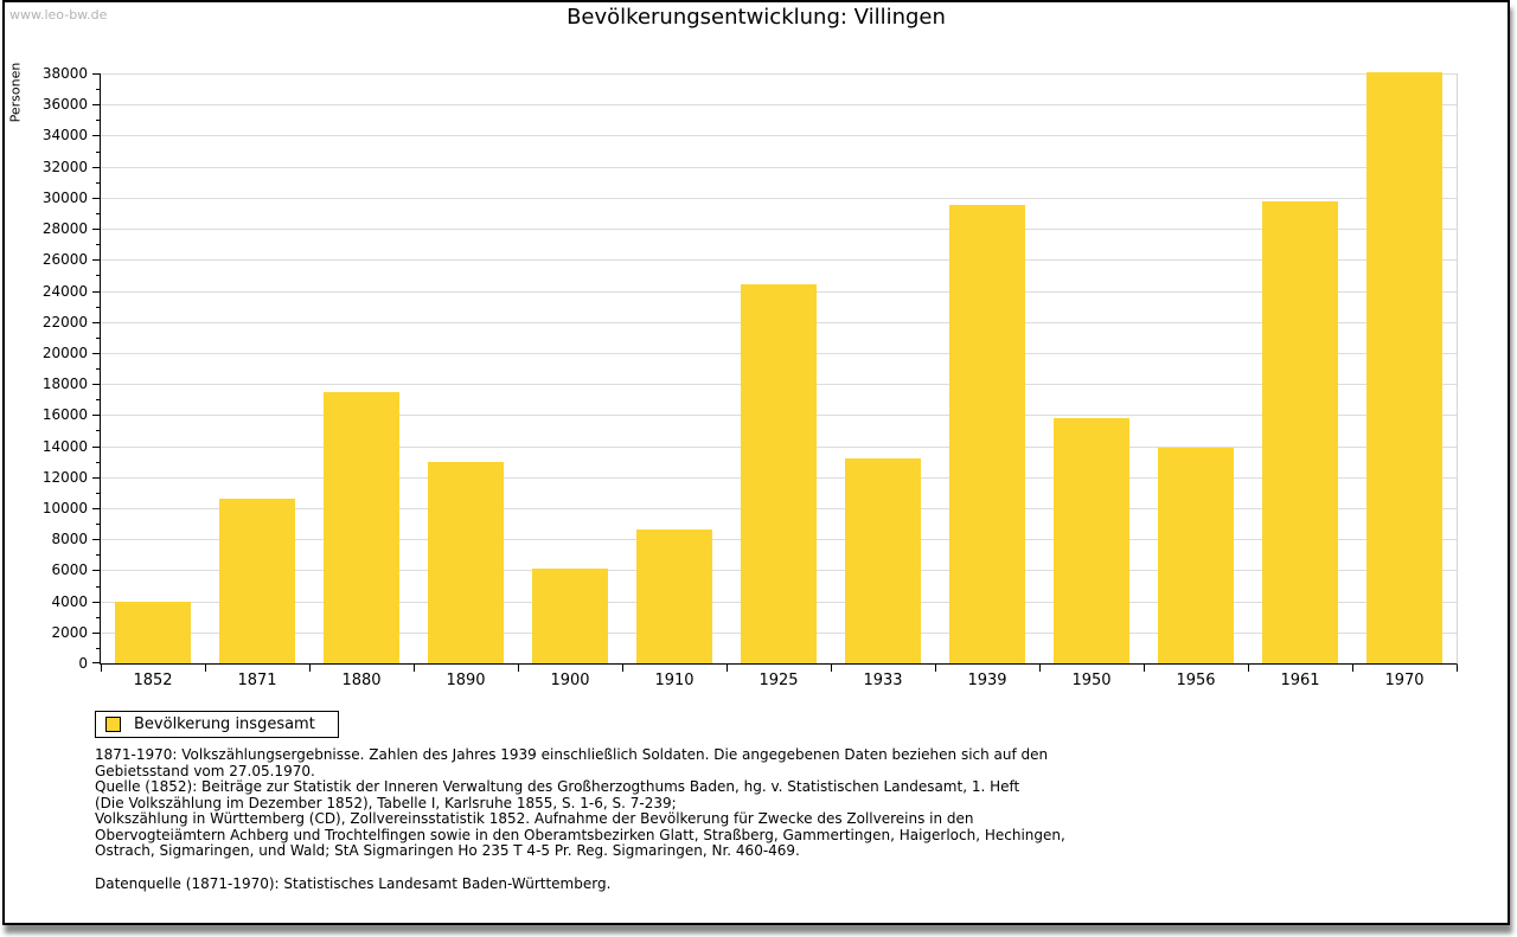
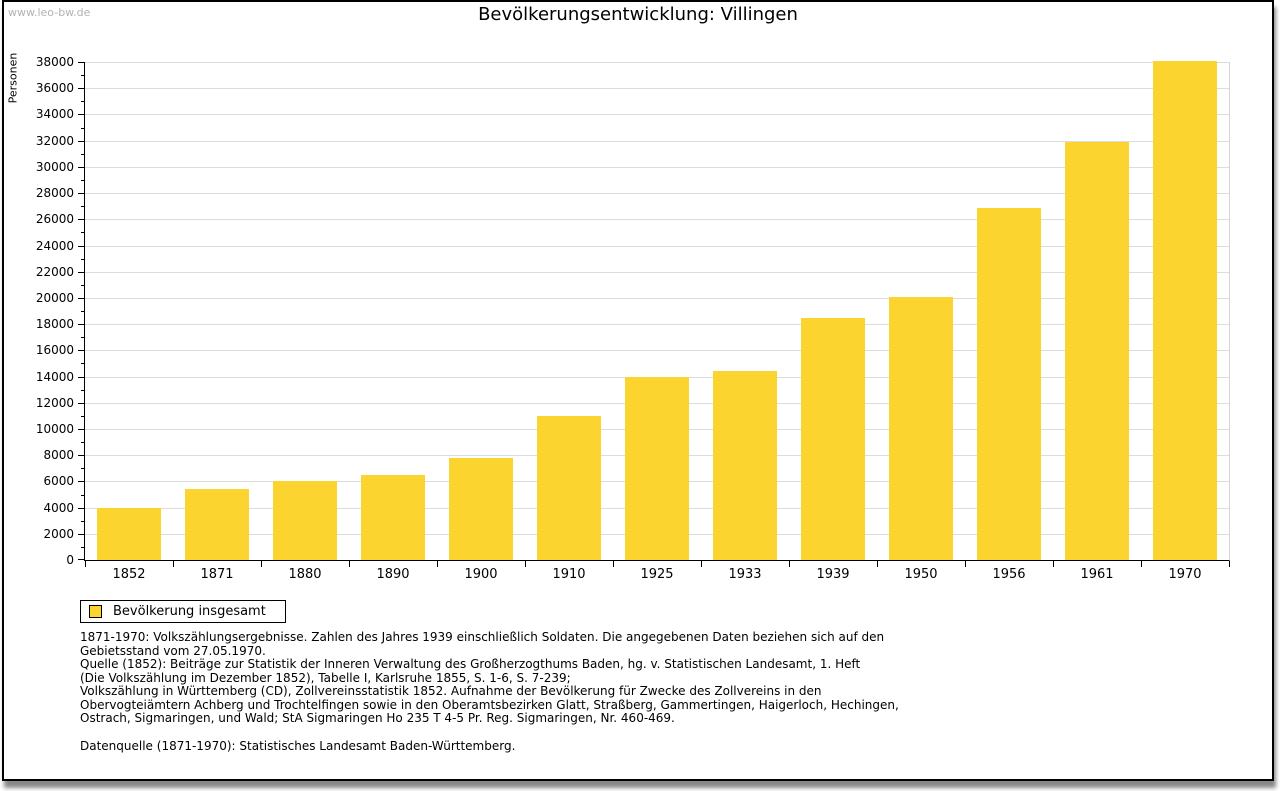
1871: 10600 -> 5400
1880: 17500 -> 6000
1890: 13000 -> 6500
1900: 6100 -> 7800
1910: 8600 -> 11000
1925: 24400 -> 14000
1933: 13200 -> 14400
1939: 29500 -> 18500
1950: 15800 -> 20100
1956: 13900 -> 26800
1961: 29800 -> 31900
